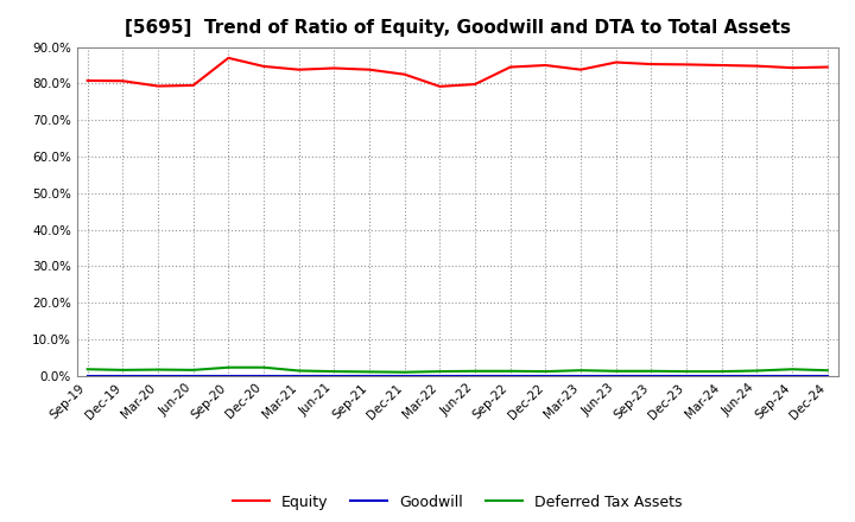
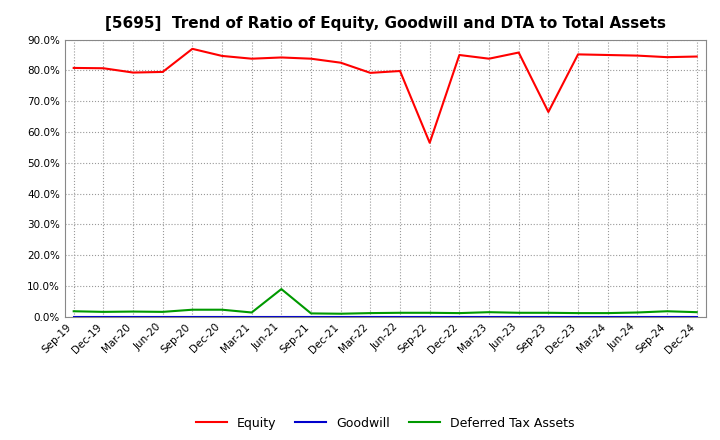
Deferred Tax Assets/Jun-21: 1.2% -> 9.0%
Equity/Sep-22: 84.5% -> 56.5%
Equity/Sep-23: 85.3% -> 66.5%
